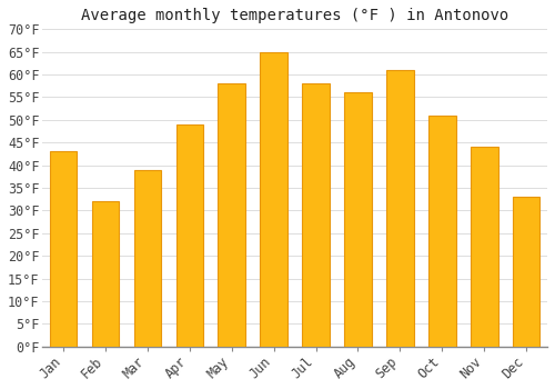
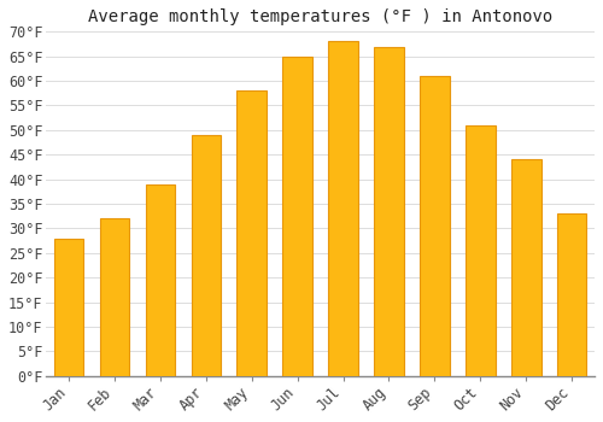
Jan: 43°F -> 28°F
Jul: 58°F -> 68°F
Aug: 56°F -> 67°F
